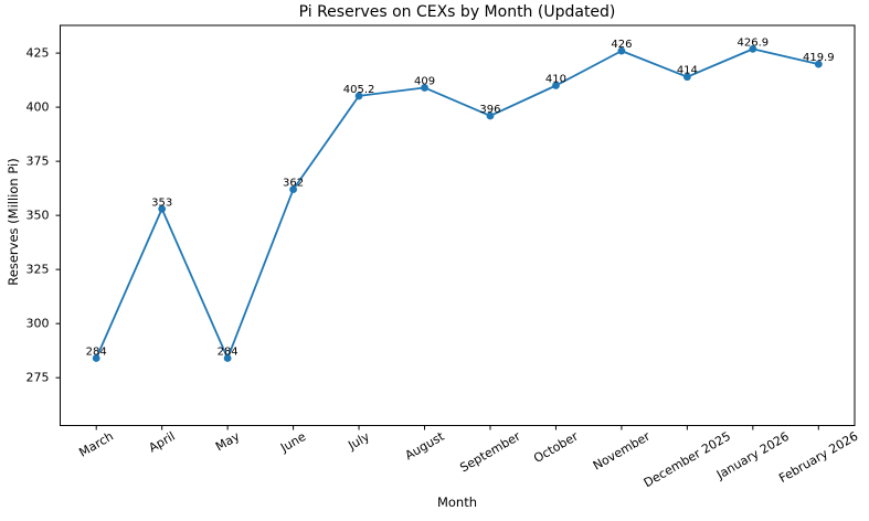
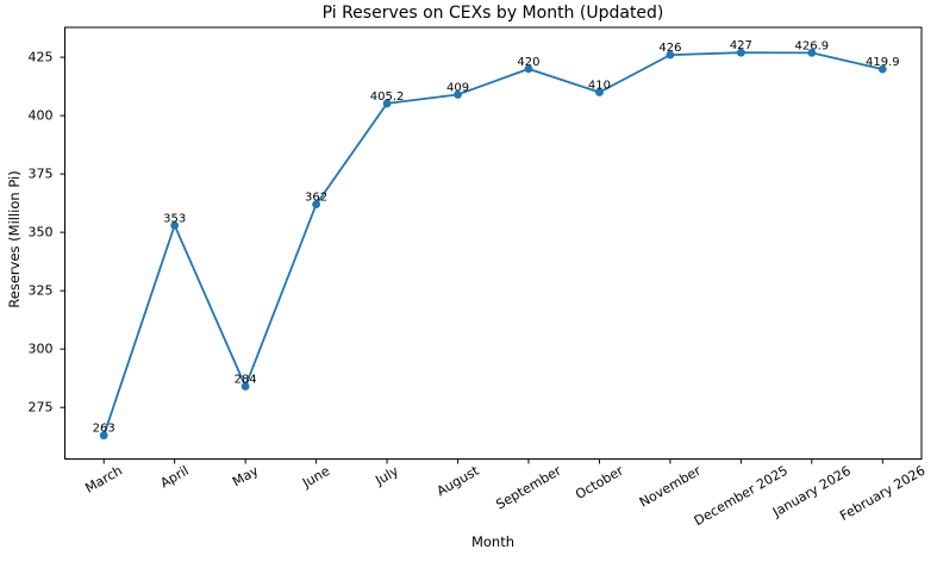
March: 284 -> 263
September: 396 -> 420
December 2025: 414 -> 427
